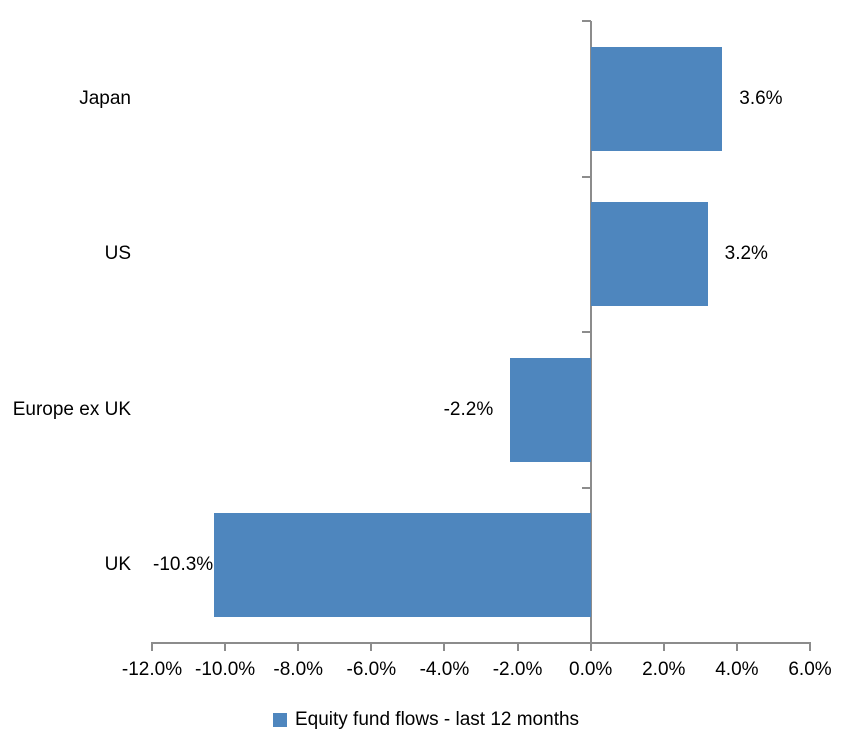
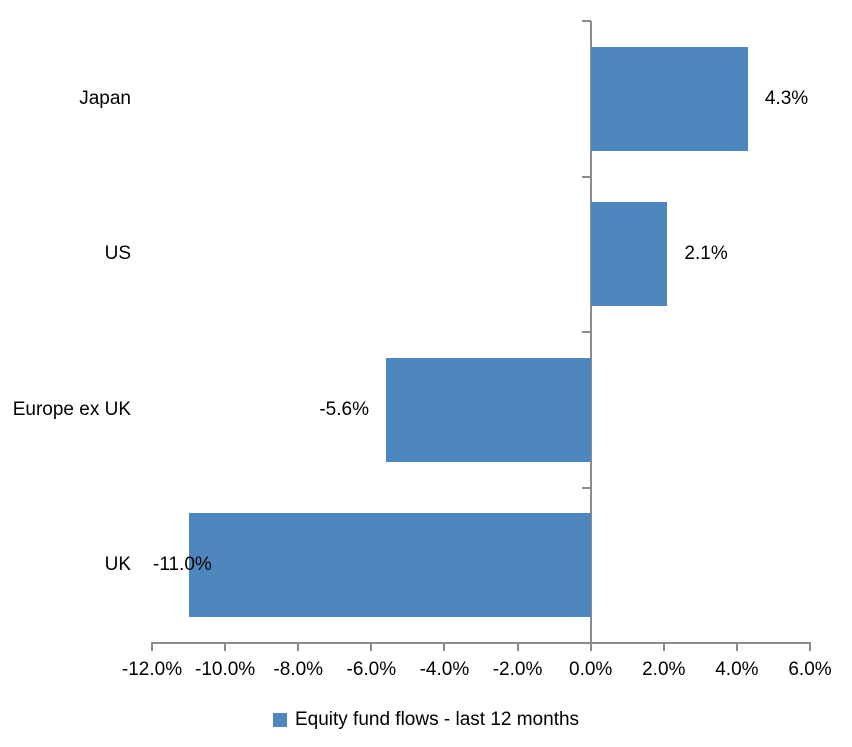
Japan: 3.6% -> 4.3%
US: 3.2% -> 2.1%
Europe ex UK: -2.2% -> -5.6%
UK: -10.3% -> -11.0%
